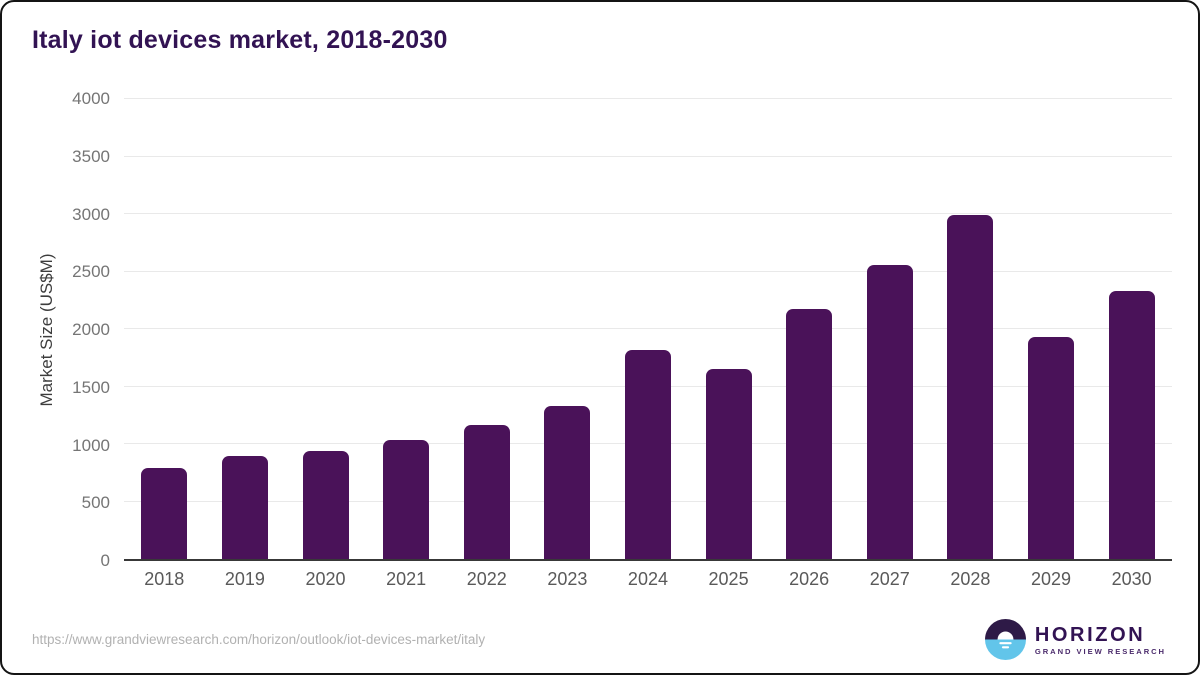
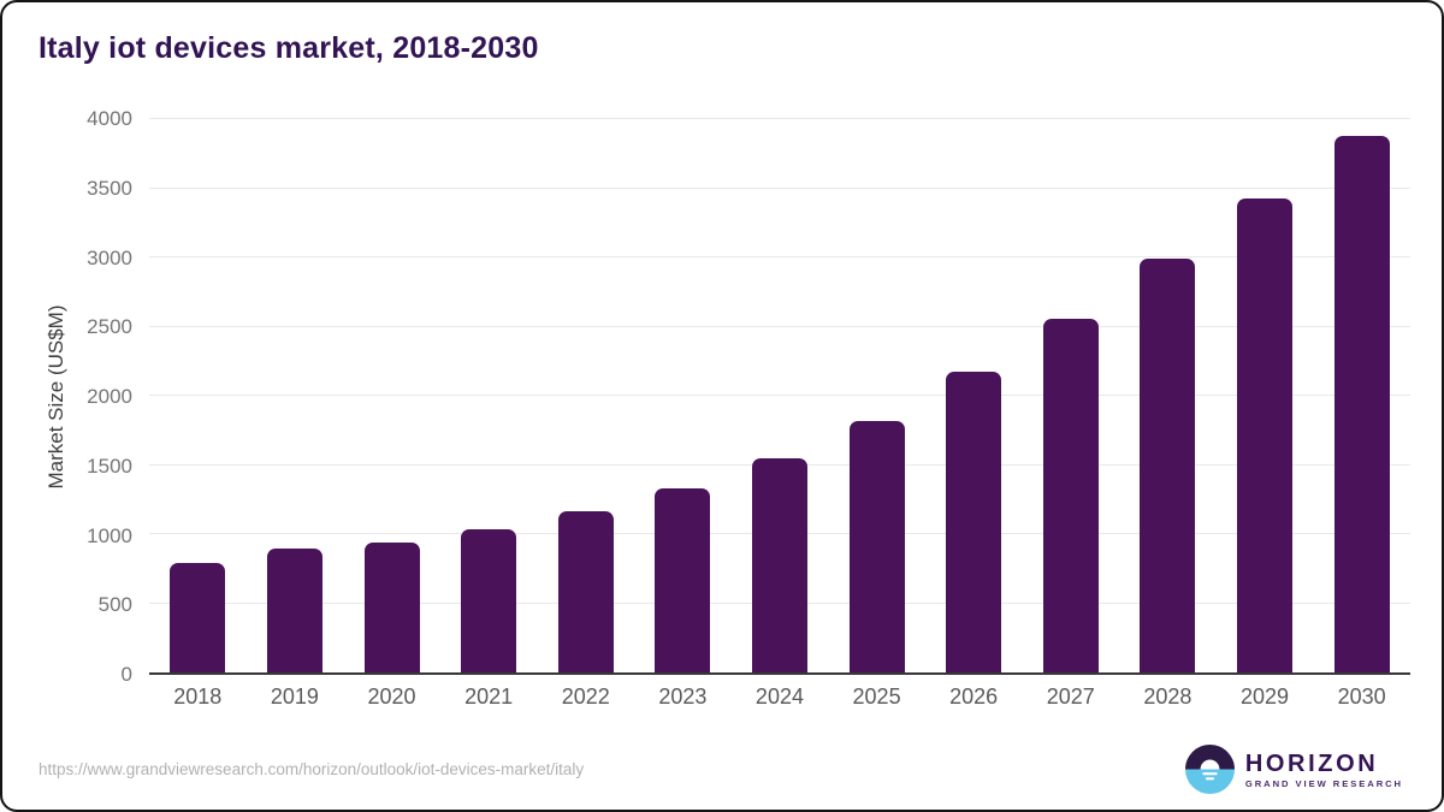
2024: 1820 -> 1540
2025: 1650 -> 1820
2029: 1930 -> 3430
2030: 2330 -> 3880
